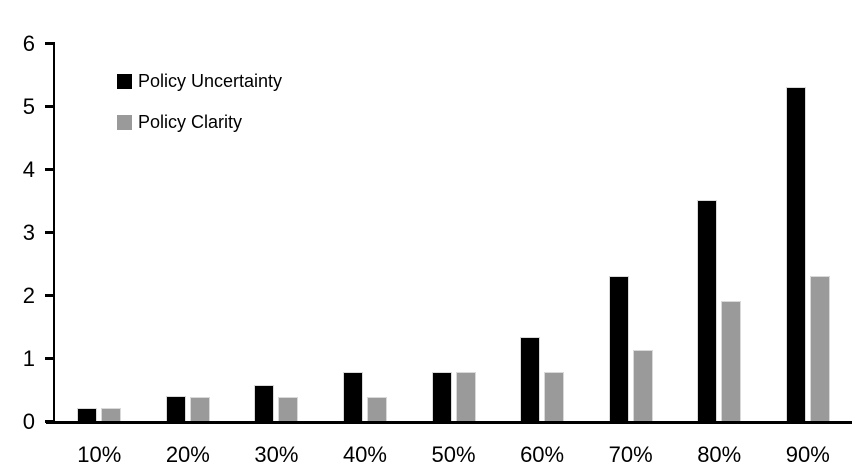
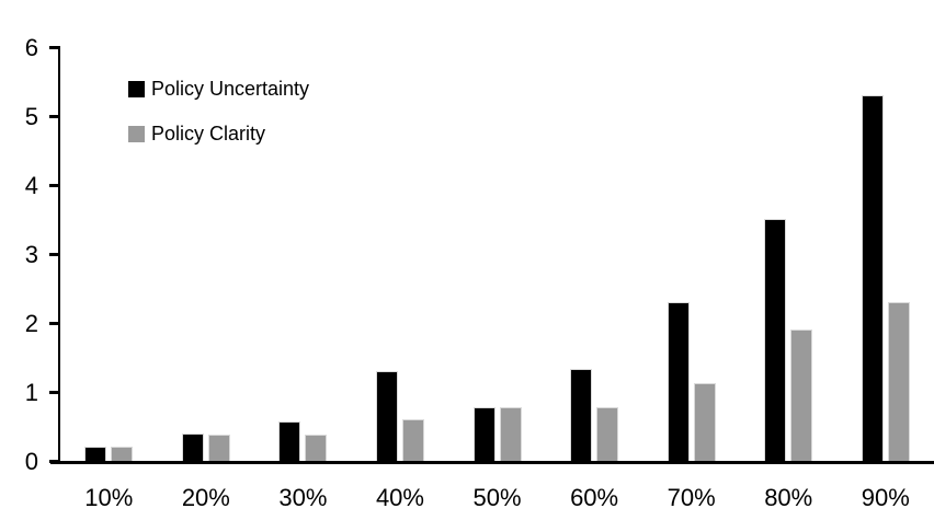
Policy Uncertainty/40%: 0.8 -> 1.3
Policy Clarity/40%: 0.4 -> 0.6
